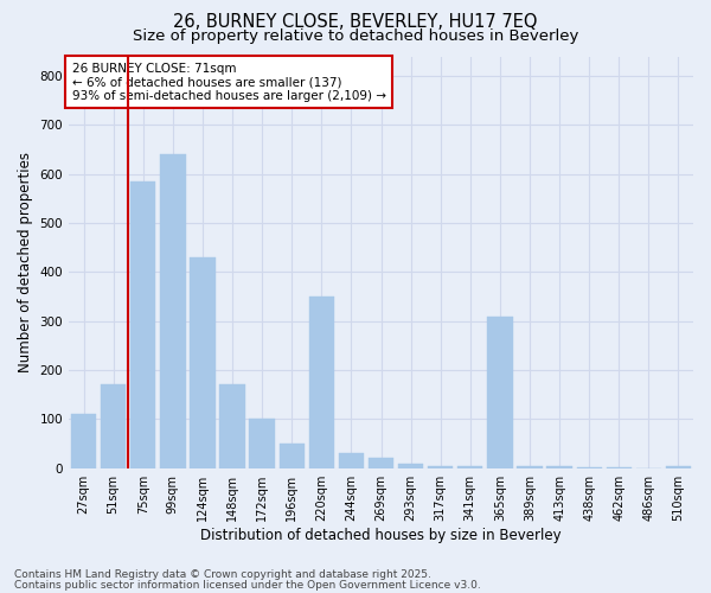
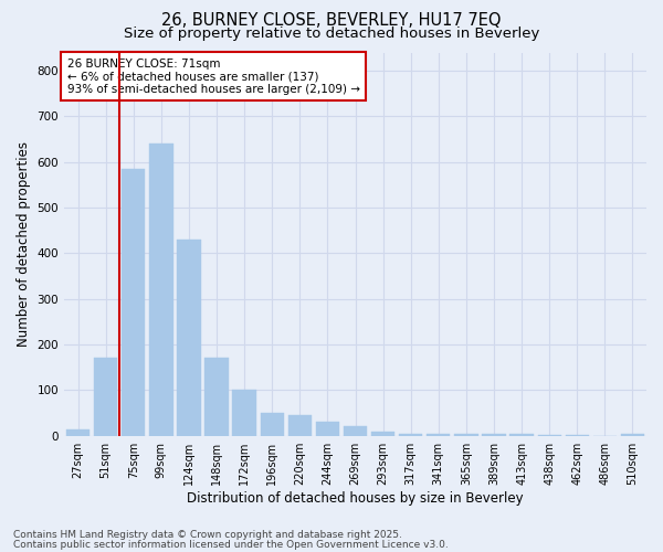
27sqm: 110 -> 15
220sqm: 350 -> 45
365sqm: 310 -> 5
